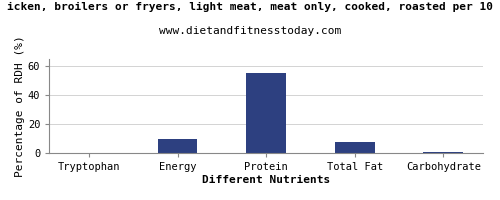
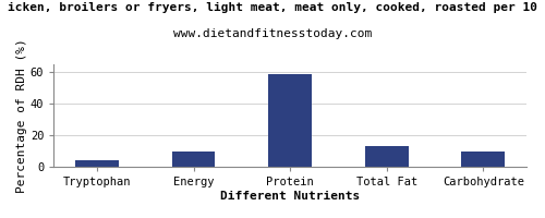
Tryptophan: 0 -> 4
Protein: 55 -> 59
Total Fat: 8 -> 13
Carbohydrate: 1 -> 10
